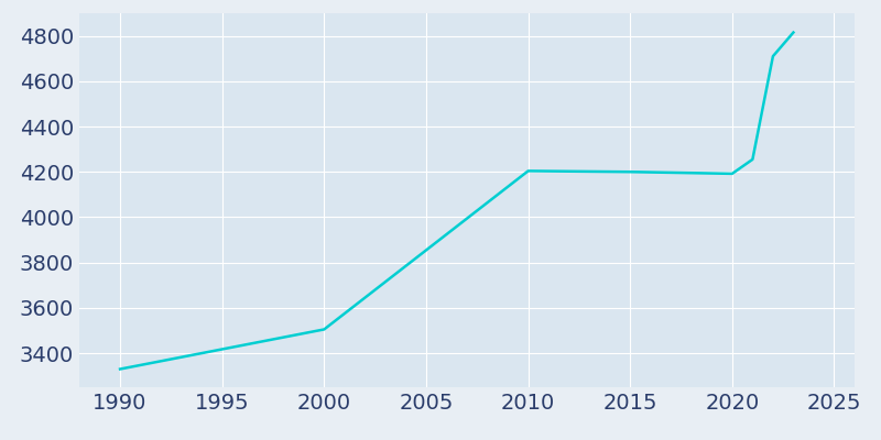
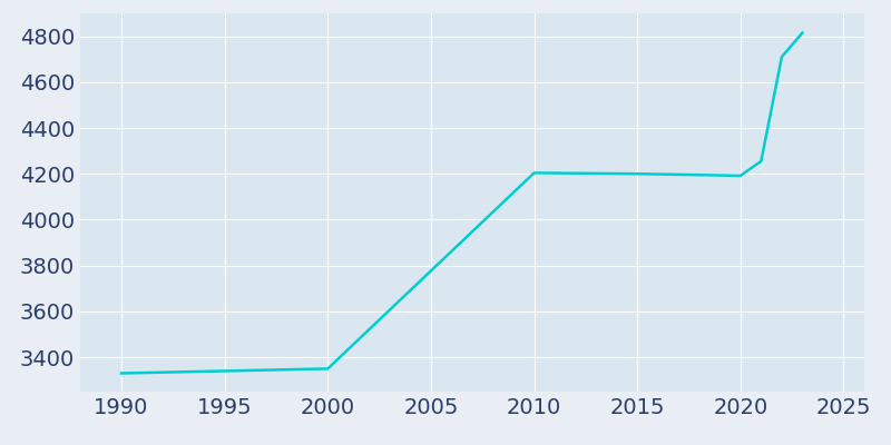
2000: 3505 -> 3350
